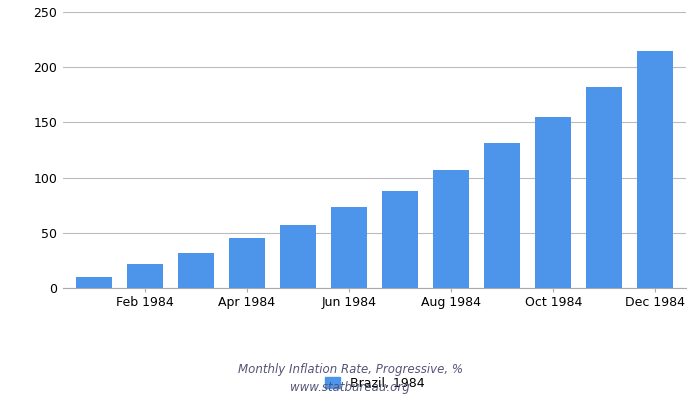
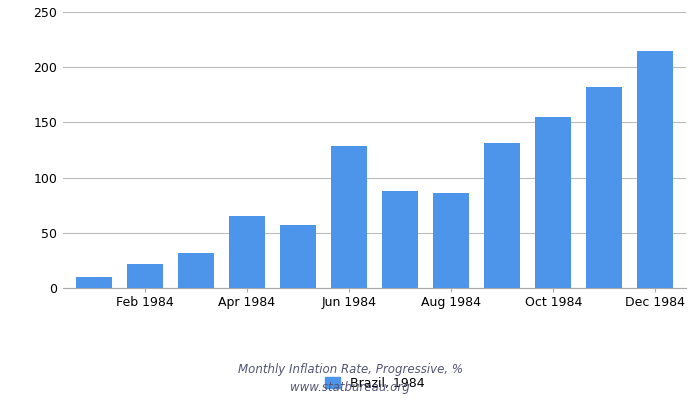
Apr 1984: 45 -> 65
Jun 1984: 73 -> 129
Aug 1984: 107 -> 86
